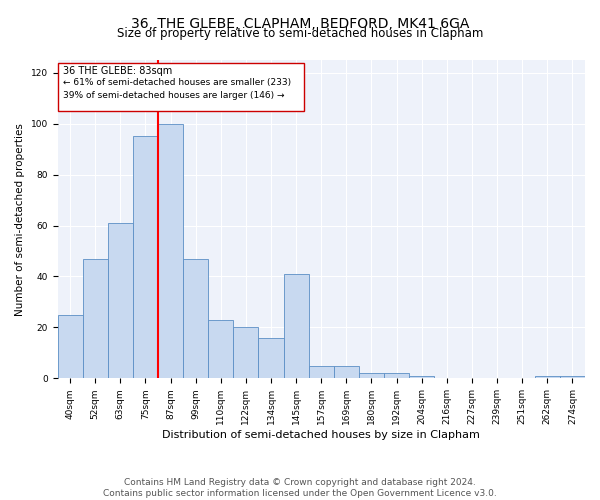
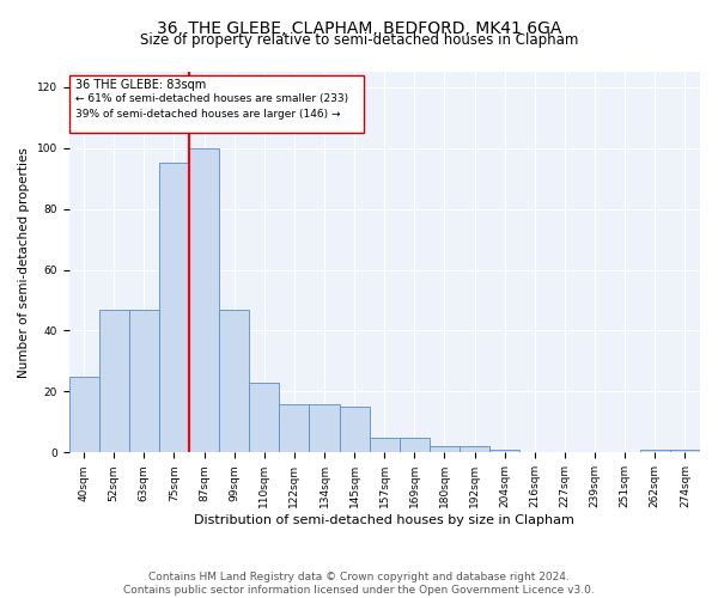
63sqm: 61 -> 47
122sqm: 20 -> 16
145sqm: 41 -> 15
